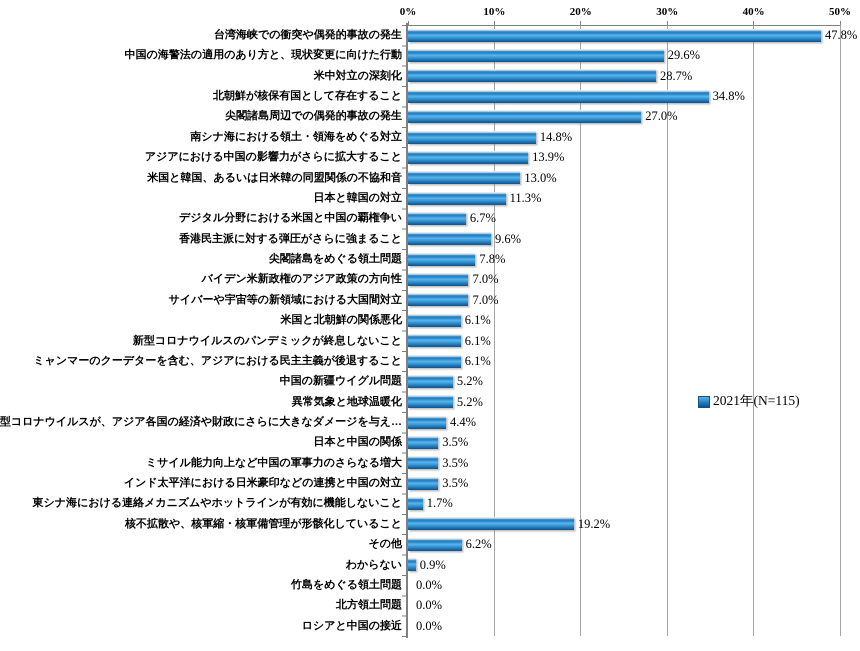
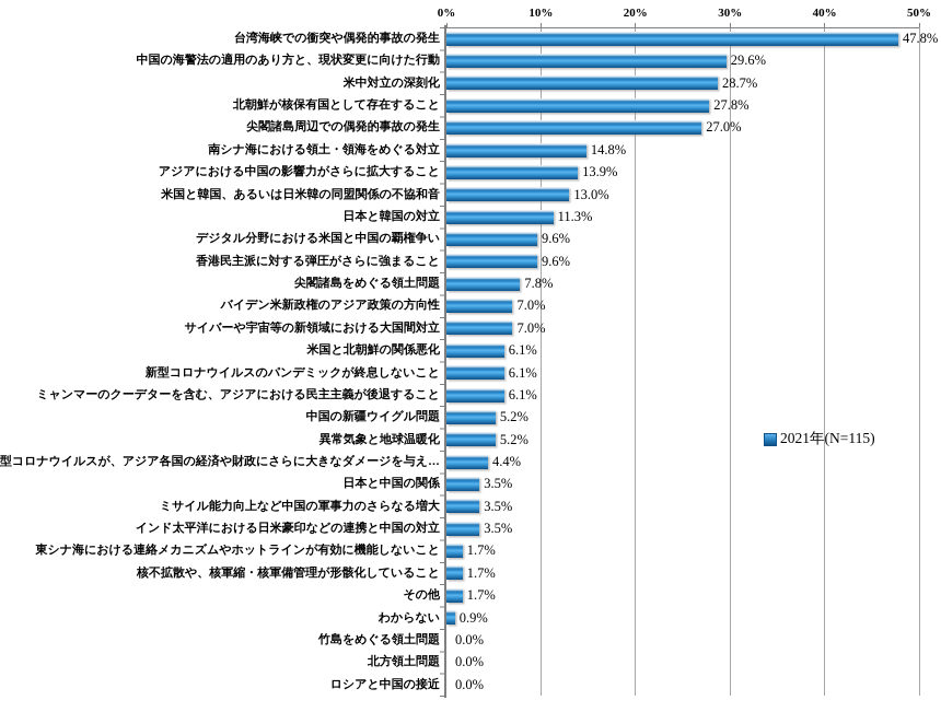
北朝鮮が核保有国として存在すること: 34.8% -> 27.8%
デジタル分野における米国と中国の覇権争い: 6.7% -> 9.6%
核不拡散や、核軍縮・核軍備管理が形骸化していること: 19.2% -> 1.7%
その他: 6.2% -> 1.7%
